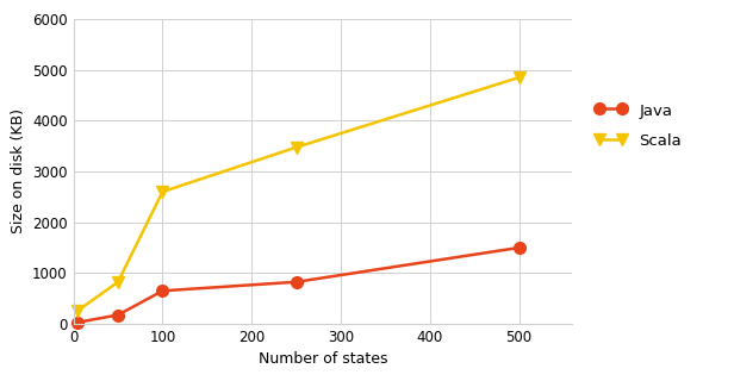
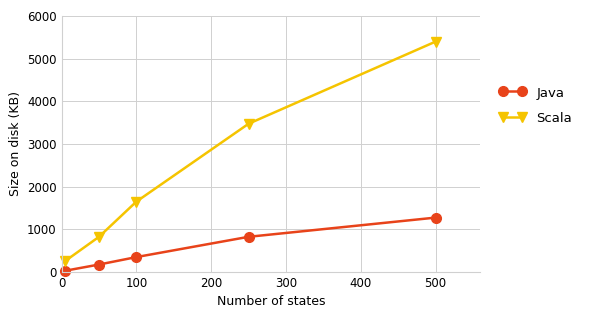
Java/100: 650 -> 350
Scala/100: 2600 -> 1650
Java/500: 1500 -> 1280
Scala/500: 4850 -> 5400
